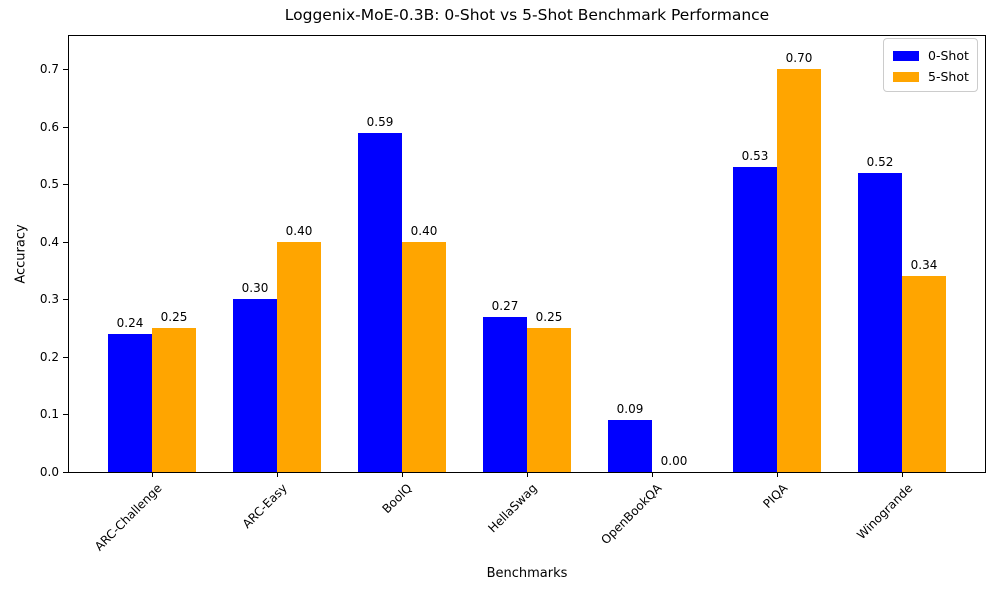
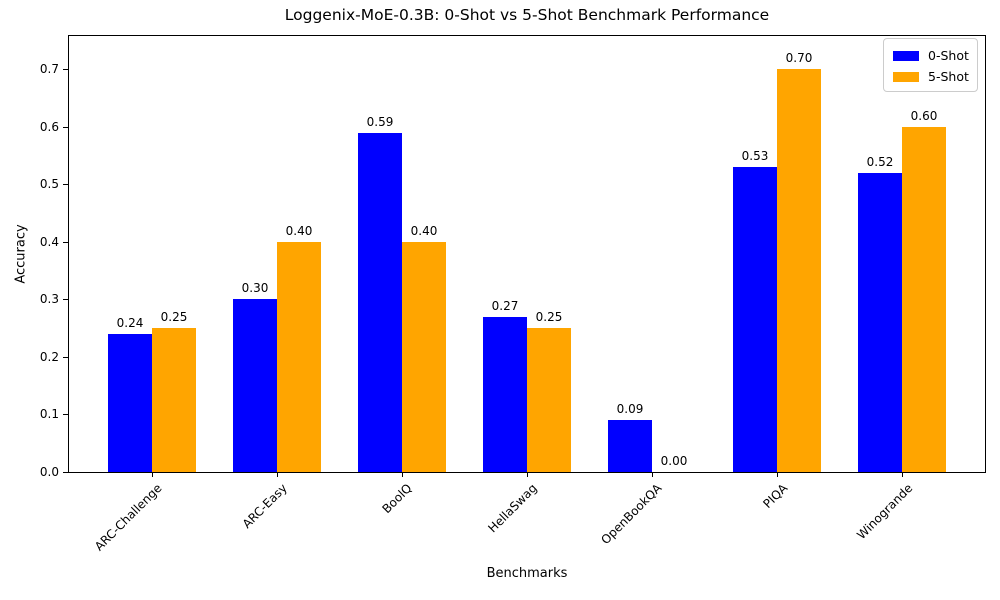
5-Shot/Winogrande: 0.34 -> 0.60
